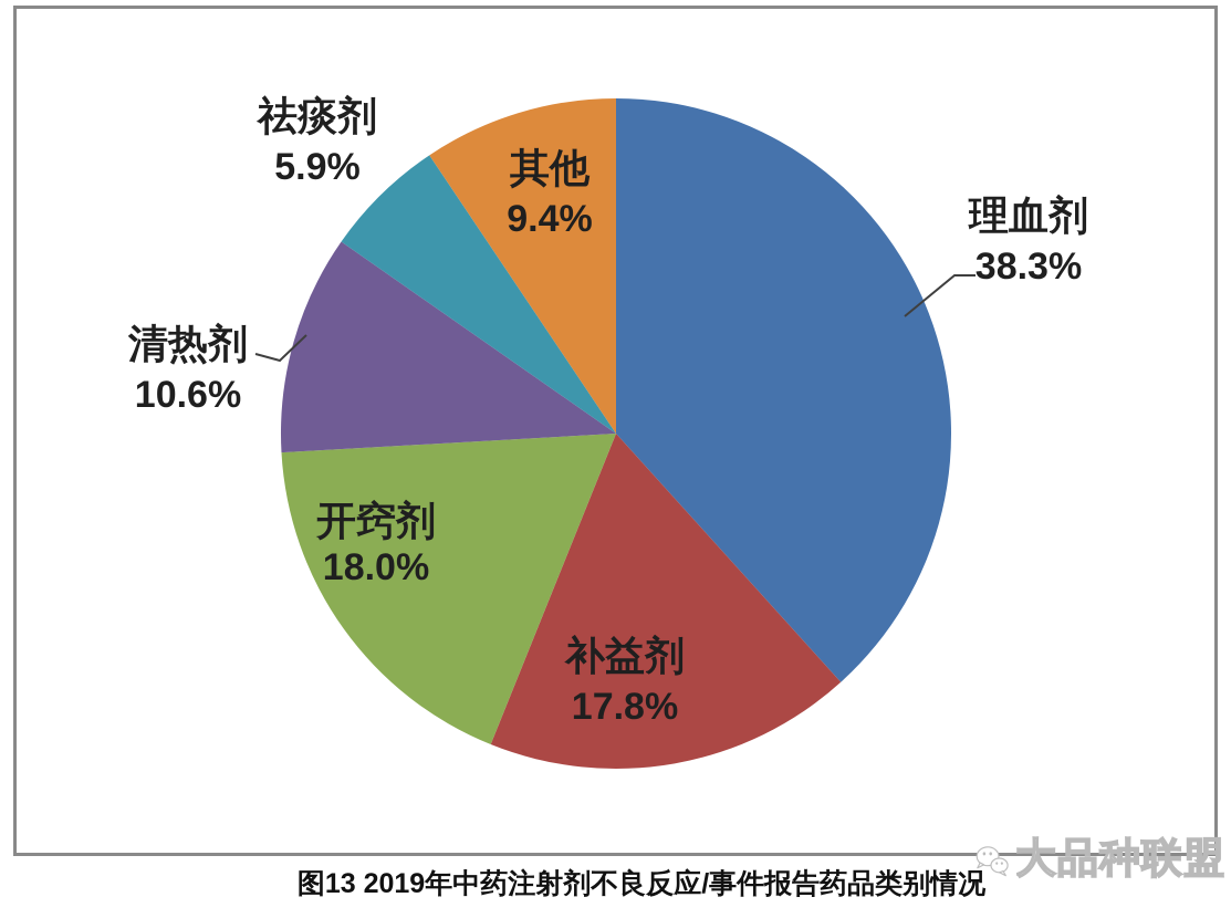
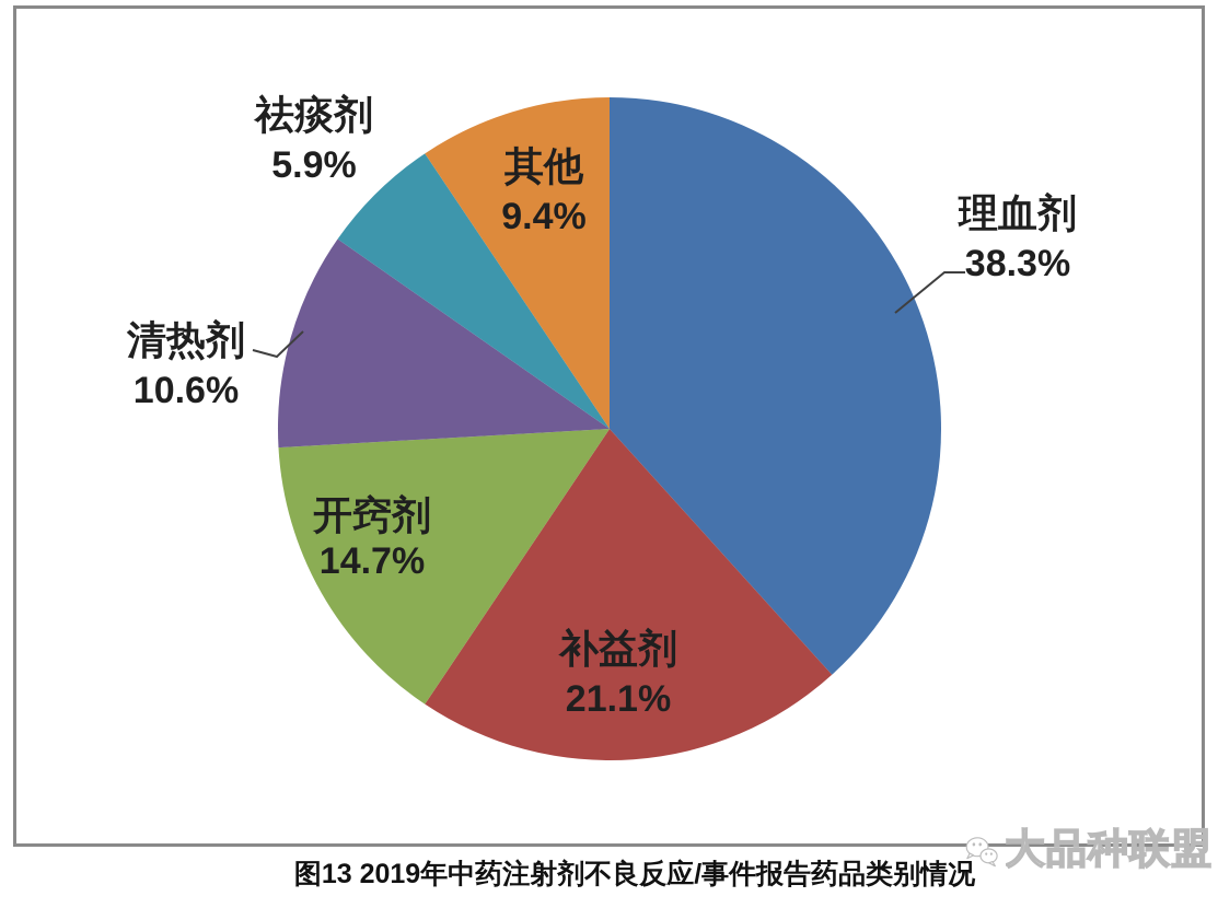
补益剂: 17.8% -> 21.1%
开窍剂: 18.0% -> 14.7%
